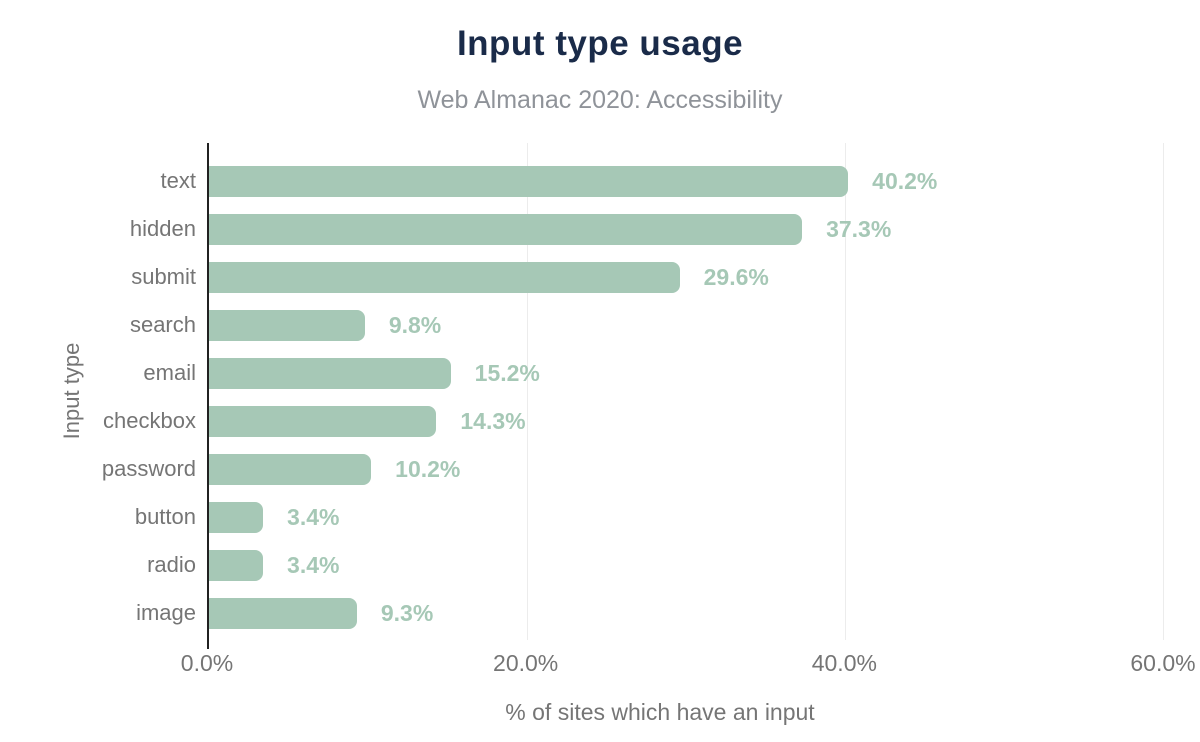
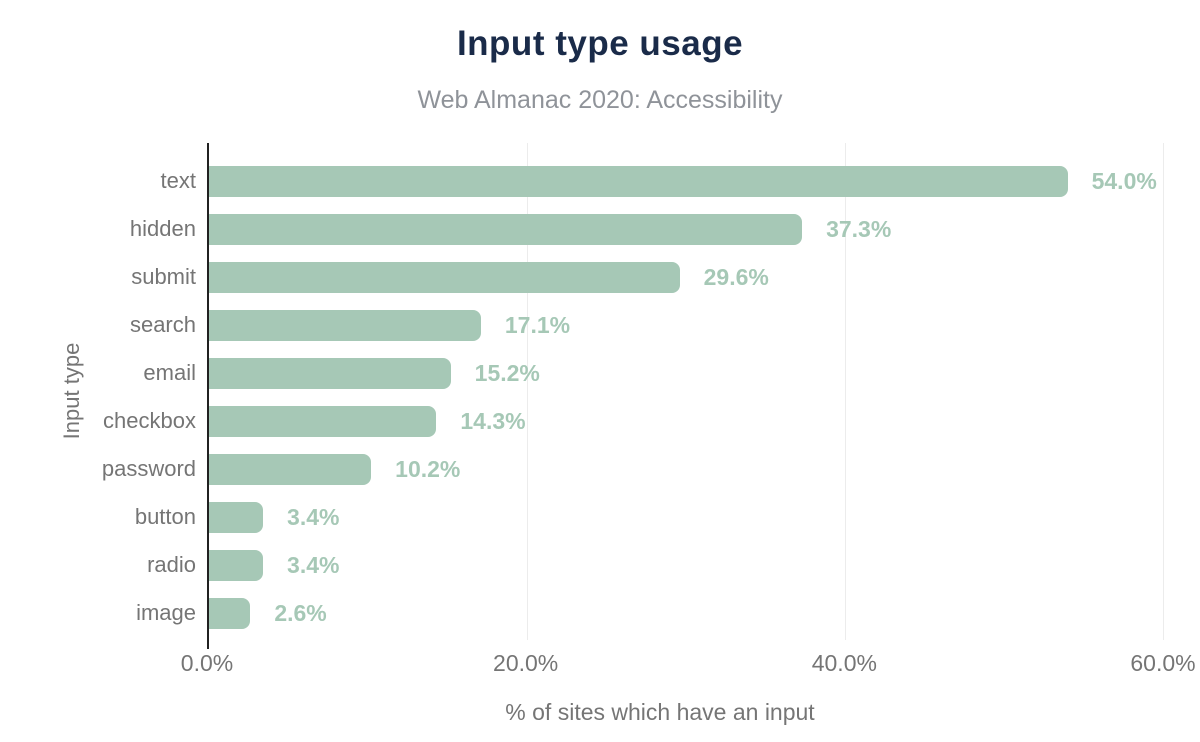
text: 40.2% -> 54.0%
search: 9.8% -> 17.1%
image: 9.3% -> 2.6%
